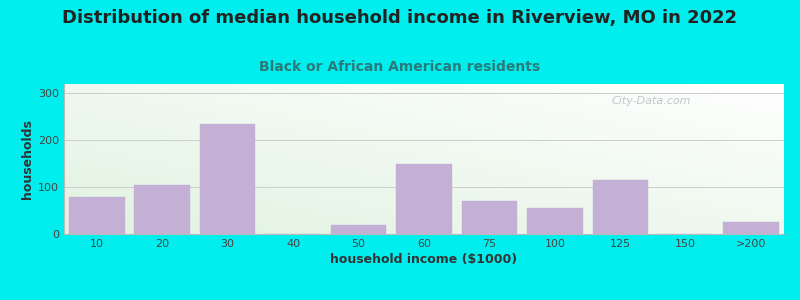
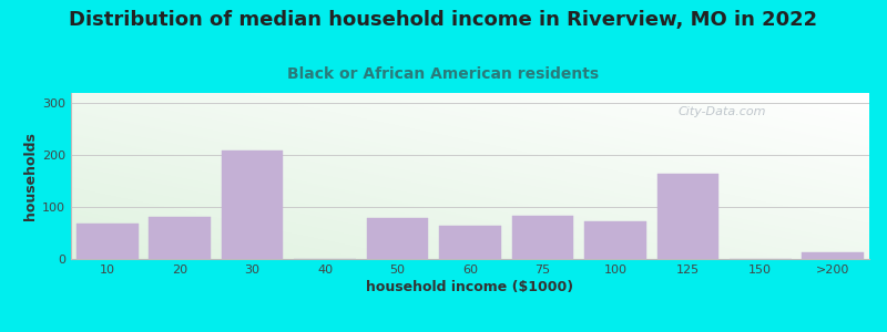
10: 80 -> 68
20: 105 -> 82
30: 235 -> 210
50: 20 -> 78
60: 150 -> 63
75: 70 -> 83
100: 55 -> 73
125: 115 -> 165
>200: 25 -> 13
